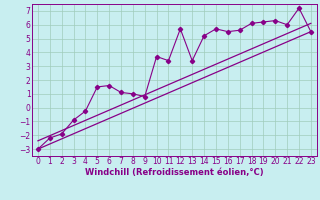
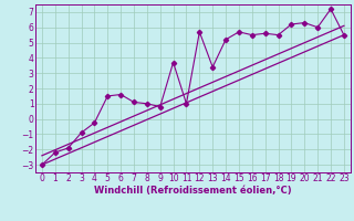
11: 3.4 -> 1.0
18: 6.1 -> 5.5
